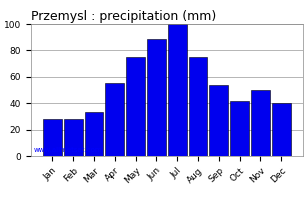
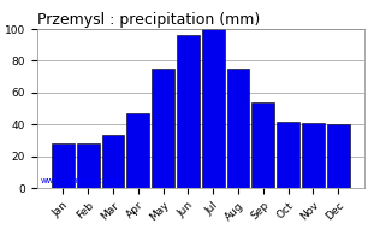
Apr: 55 -> 47
Jun: 89 -> 96
Nov: 50 -> 41
